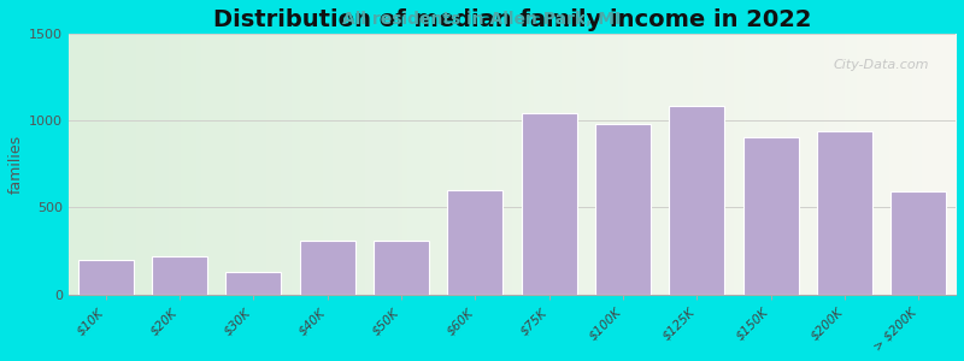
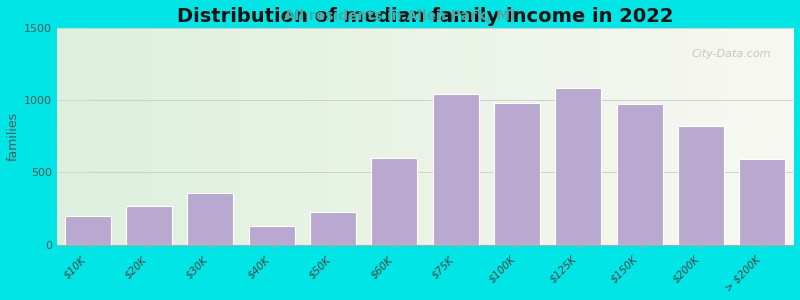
$20K: 220 -> 270
$30K: 130 -> 360
$40K: 310 -> 130
$50K: 310 -> 230
$150K: 900 -> 970
$200K: 940 -> 820
